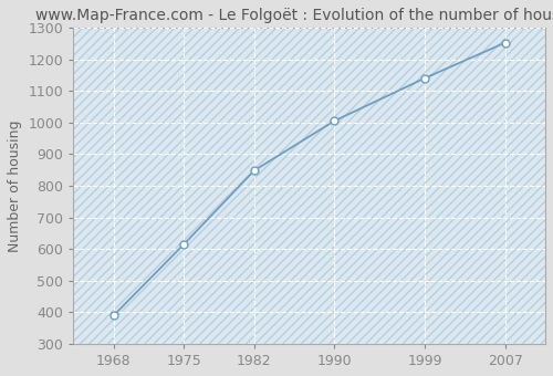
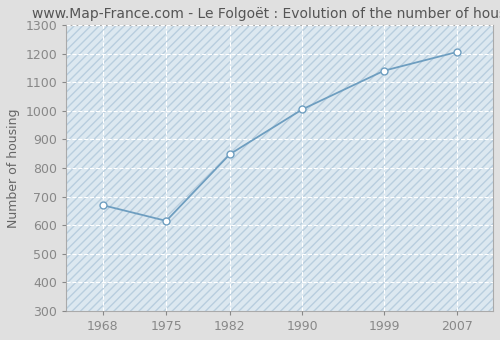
1968: 390 -> 670
2007: 1252 -> 1205
